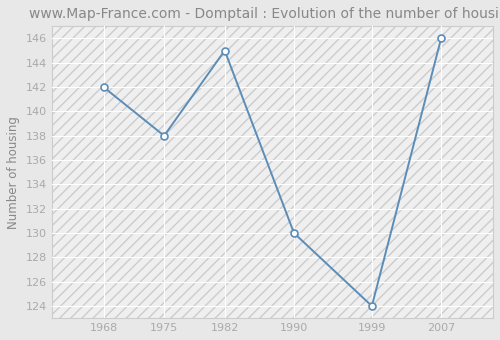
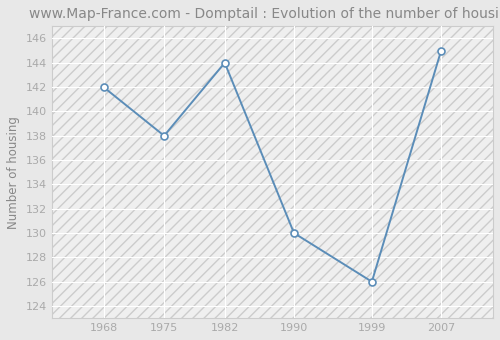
1982: 145 -> 144
1999: 124 -> 126
2007: 146 -> 145
